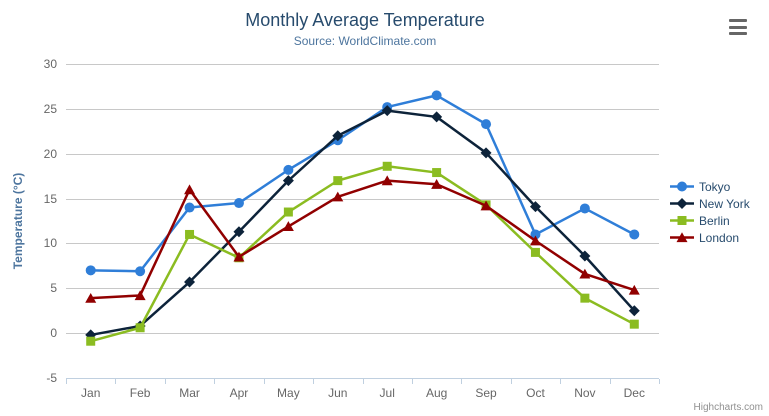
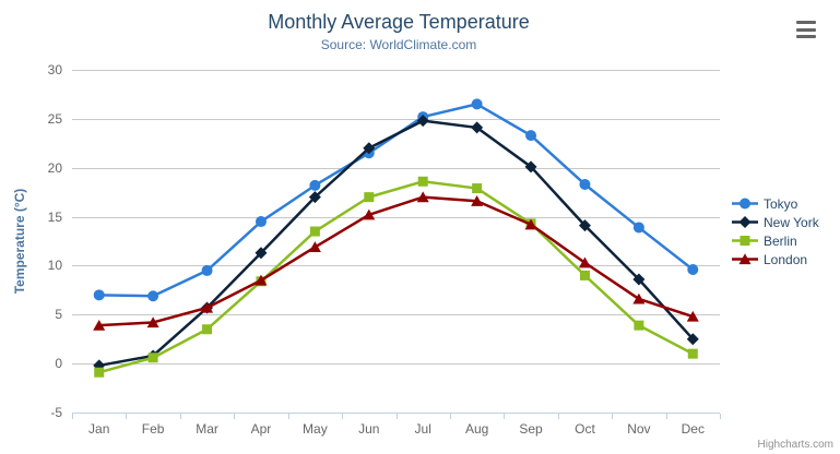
Tokyo/Mar: 14 -> 10
Berlin/Mar: 11 -> 4
London/Mar: 16 -> 6
Tokyo/Oct: 11 -> 18
Tokyo/Dec: 11 -> 10
